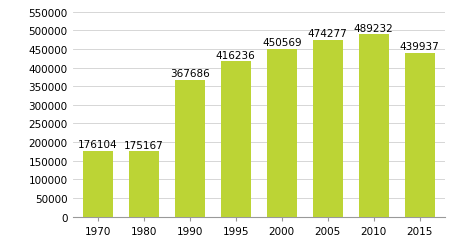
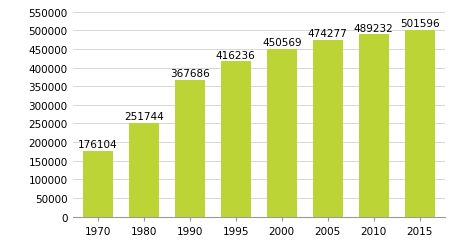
1980: 175167 -> 251744
2015: 439937 -> 501596
